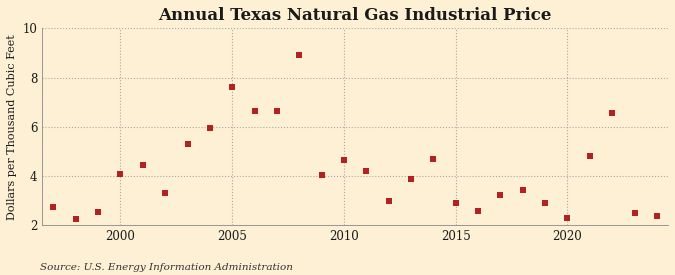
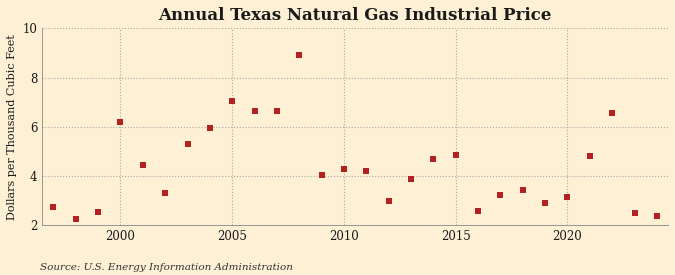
2000: 4.10 -> 6.20
2005: 7.60 -> 7.05
2010: 4.65 -> 4.30
2015: 2.90 -> 4.85
2020: 2.30 -> 3.15
